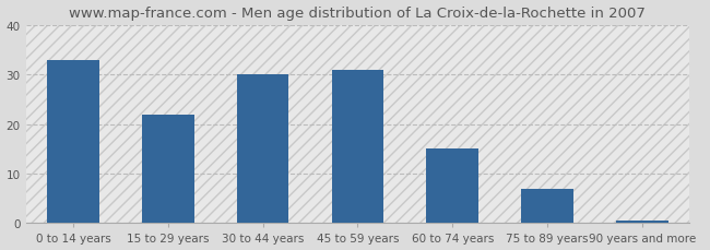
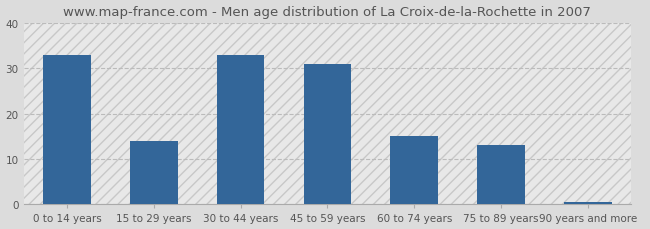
15 to 29 years: 22.0 -> 14.0
30 to 44 years: 30.0 -> 33.0
75 to 89 years: 7.0 -> 13.0
